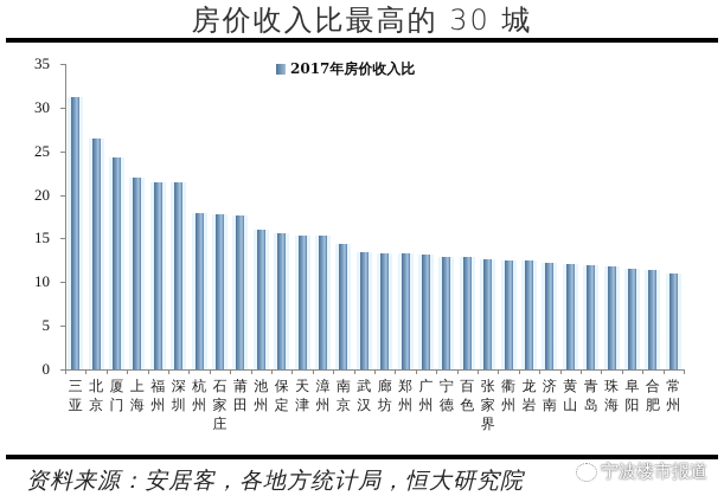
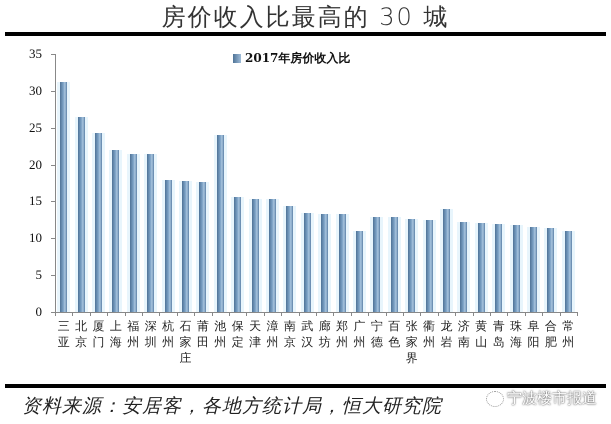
池州: 16 -> 24
广州: 13 -> 11
龙岩: 12 -> 14
